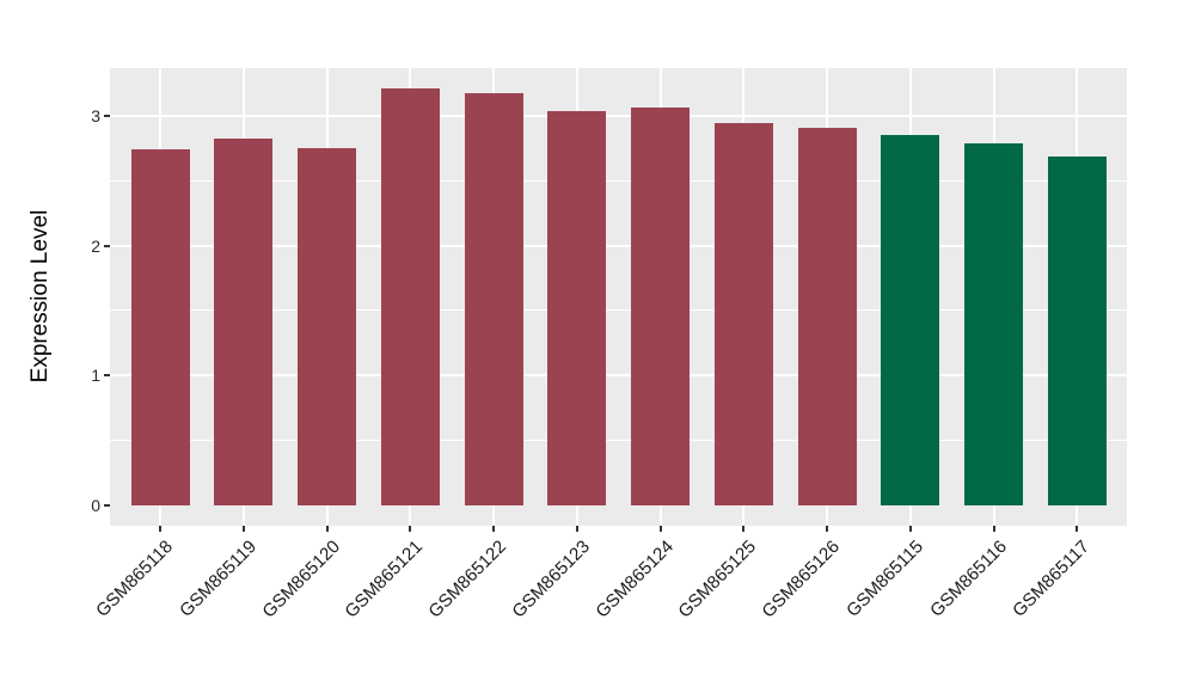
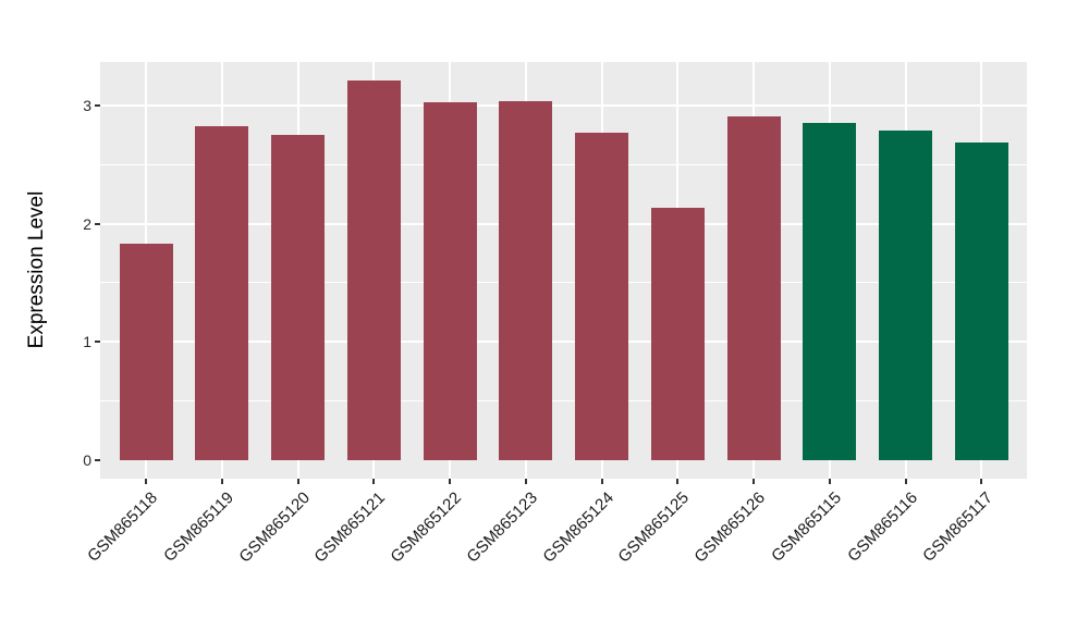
GSM865118: 2.74 -> 1.83
GSM865122: 3.17 -> 3.03
GSM865124: 3.06 -> 2.77
GSM865125: 2.94 -> 2.13
